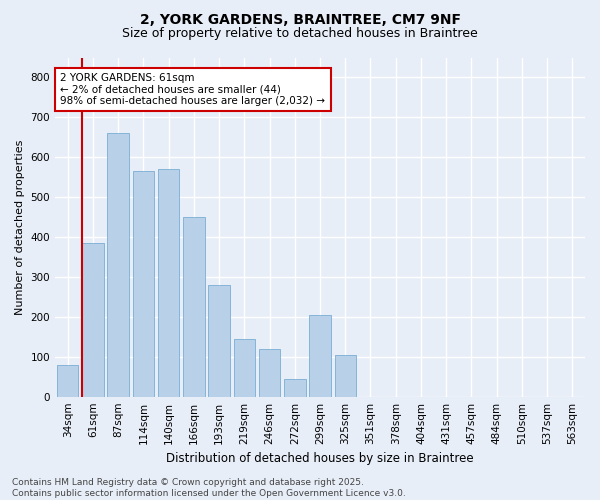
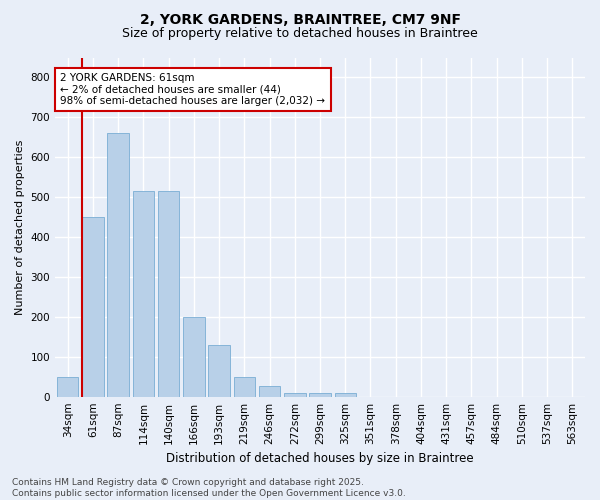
34sqm: 80 -> 50
61sqm: 385 -> 450
114sqm: 565 -> 515
140sqm: 570 -> 515
166sqm: 450 -> 200
193sqm: 280 -> 130
219sqm: 145 -> 50
246sqm: 120 -> 28
272sqm: 45 -> 8
299sqm: 205 -> 8
325sqm: 105 -> 8
